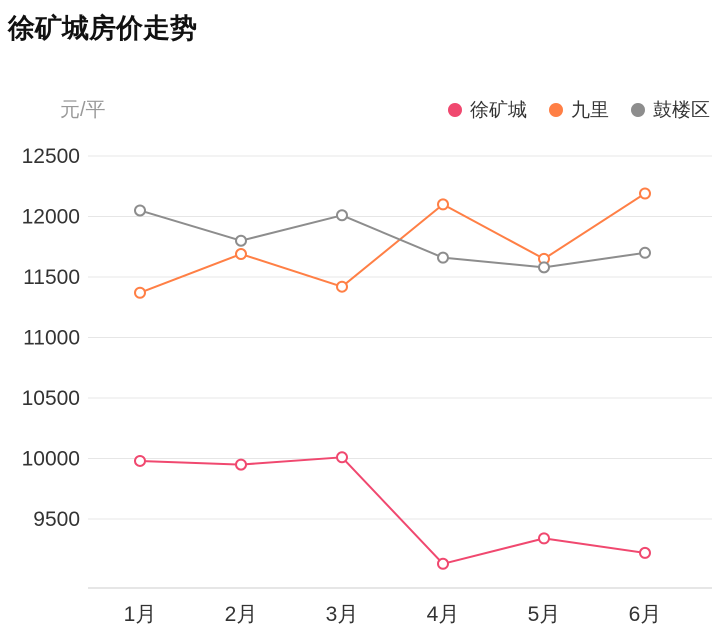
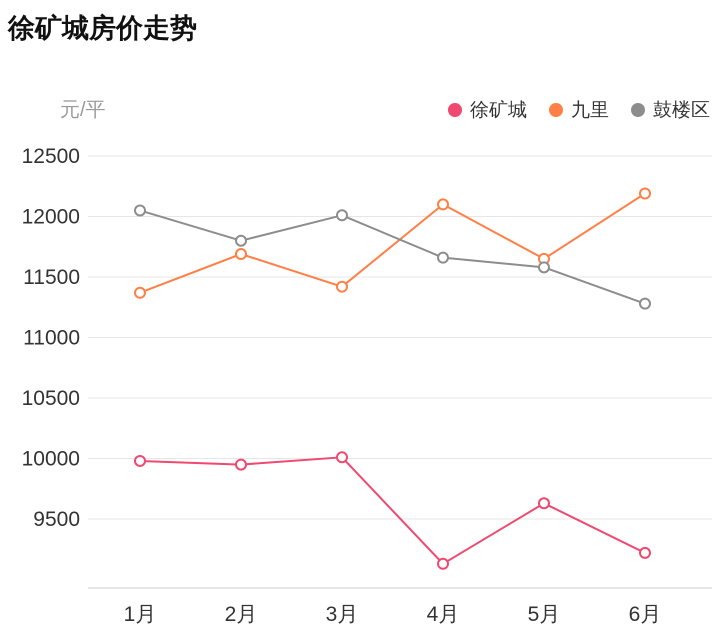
徐矿城/5月: 9340 -> 9630
鼓楼区/6月: 11700 -> 11280
